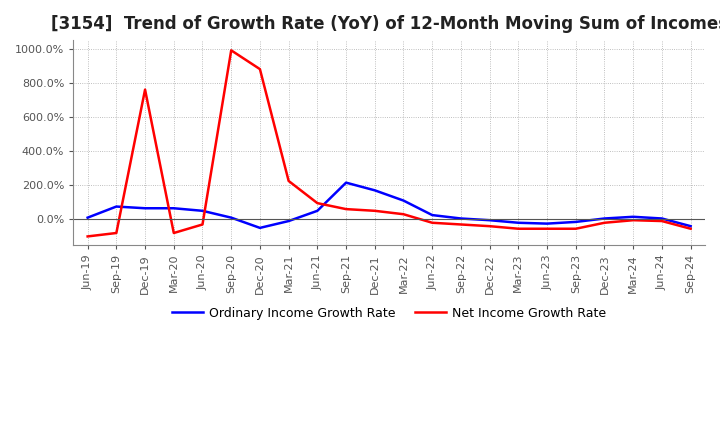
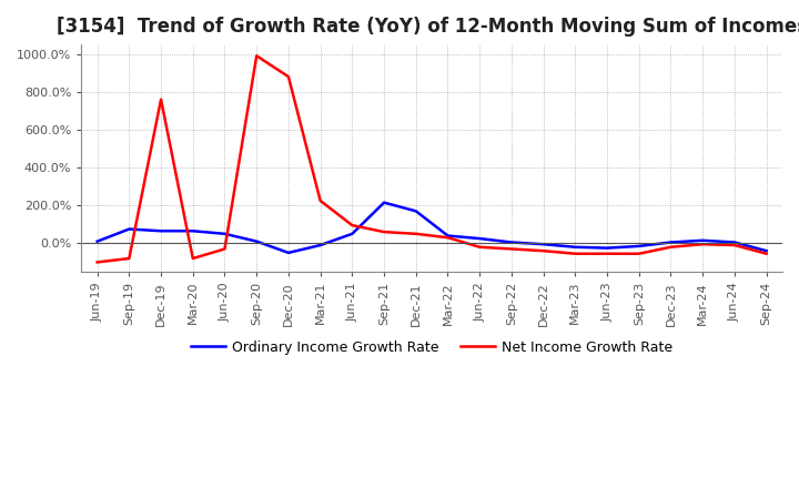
Ordinary Income Growth Rate/Mar-22: 110% -> 40%
